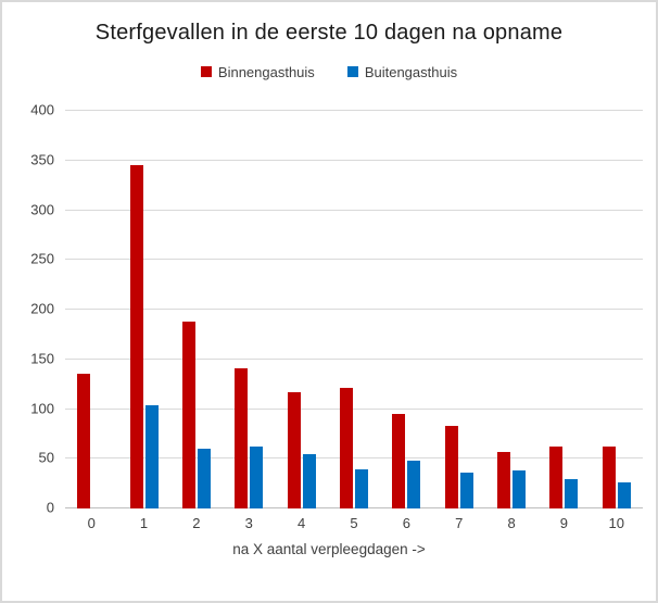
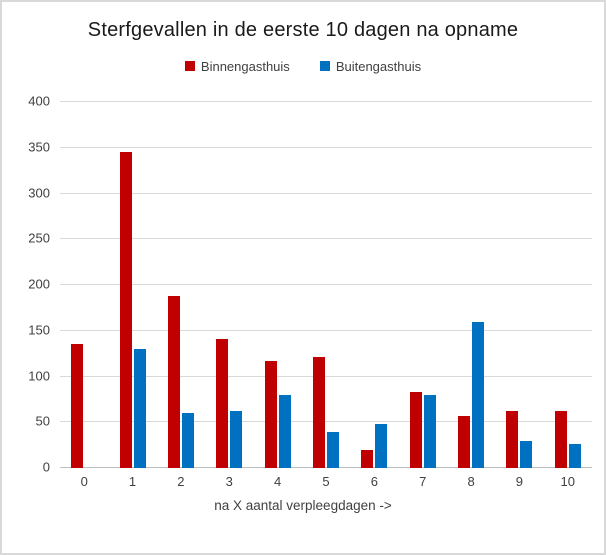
Buitengasthuis/1: 100 -> 130
Buitengasthuis/4: 60 -> 80
Binnengasthuis/6: 100 -> 20
Buitengasthuis/7: 40 -> 80
Buitengasthuis/8: 40 -> 160
